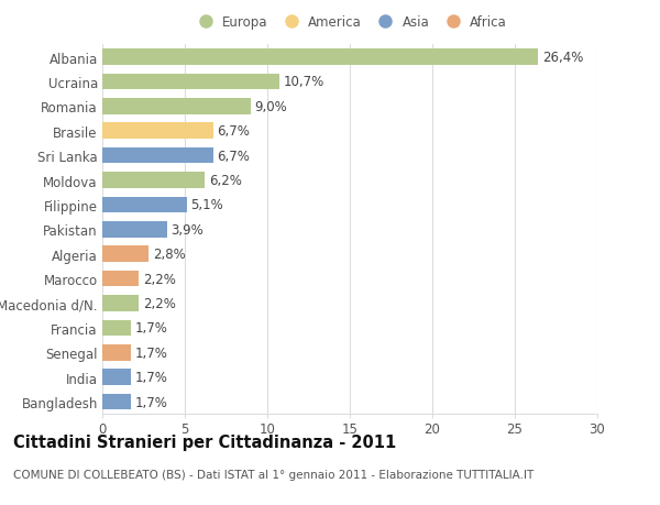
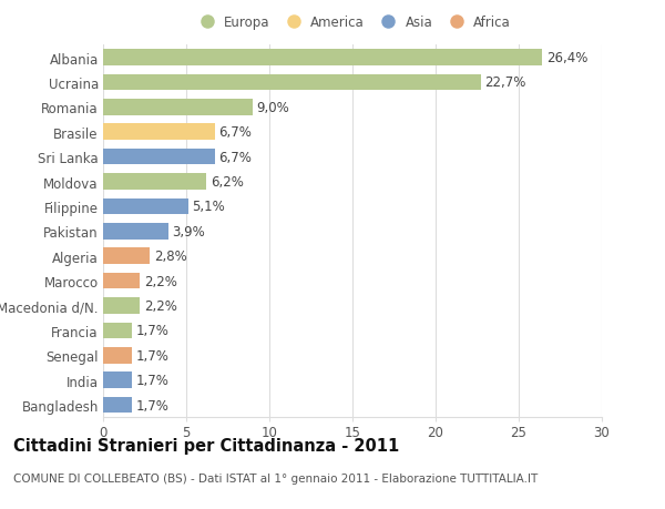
Ucraina: 10,7% -> 22,7%
